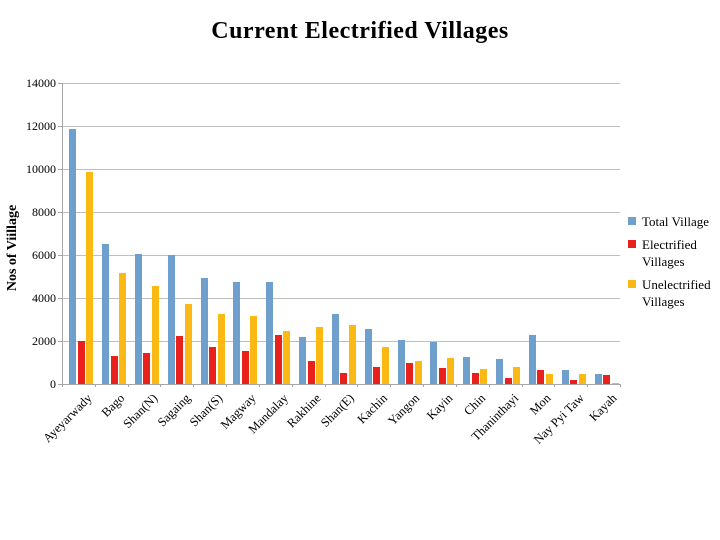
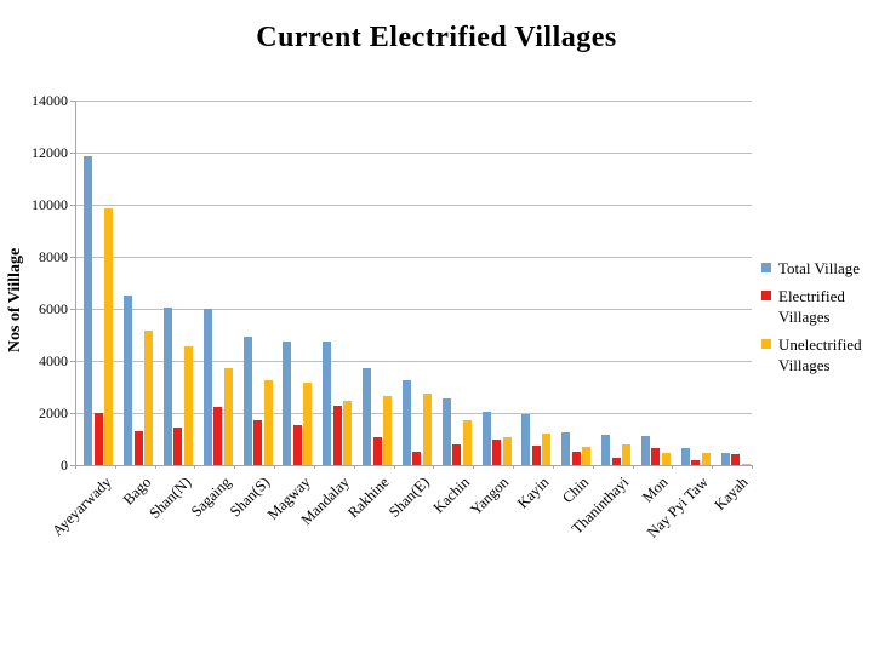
Total Village/Rakhine: 2200 -> 3700
Total Village/Mon: 2300 -> 1100
